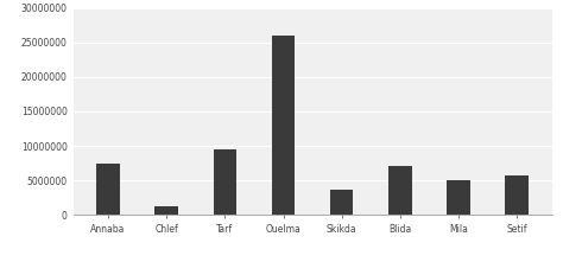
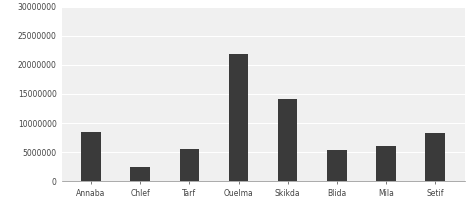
Annaba: 7500000 -> 8400000
Chlef: 1200000 -> 2400000
Tarf: 9500000 -> 5600000
Ouelma: 26000000 -> 21800000
Skikda: 3600000 -> 14200000
Blida: 7000000 -> 5400000
Mila: 5000000 -> 6000000
Setif: 5700000 -> 8200000
